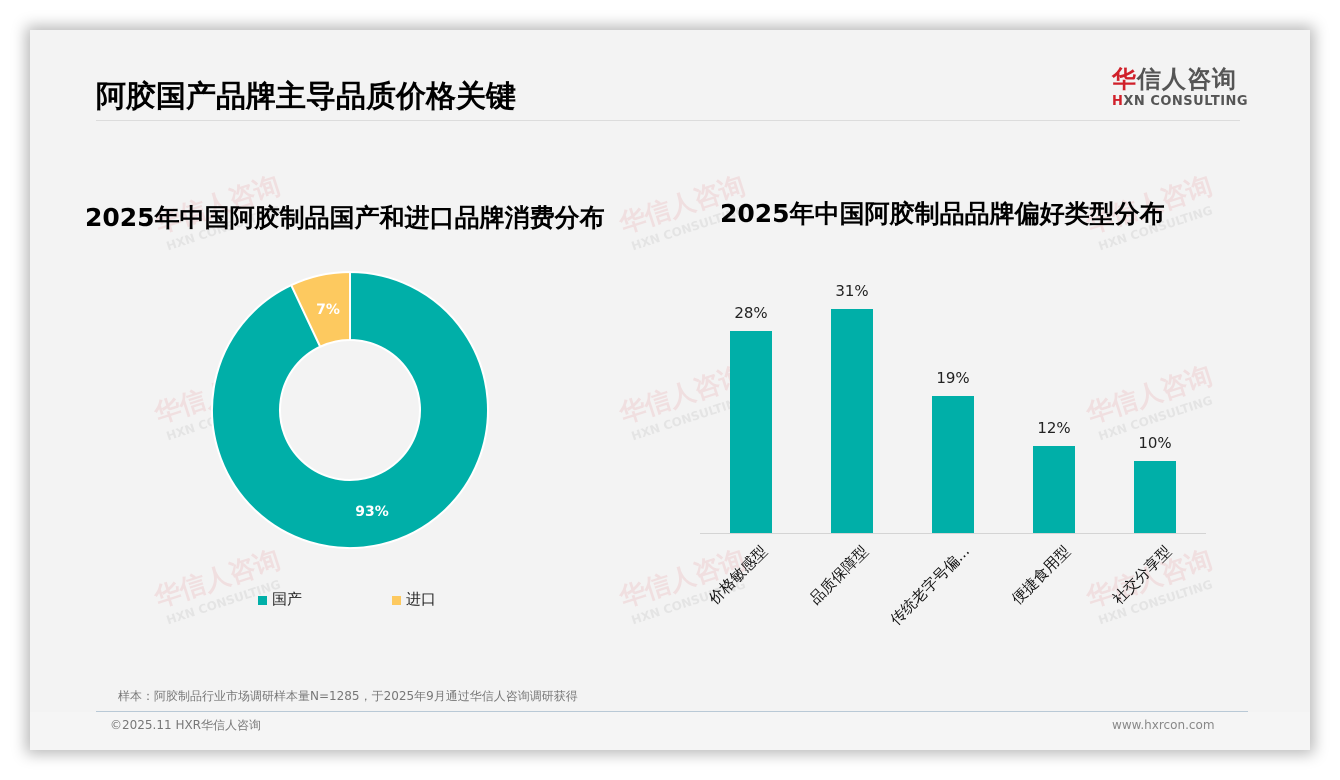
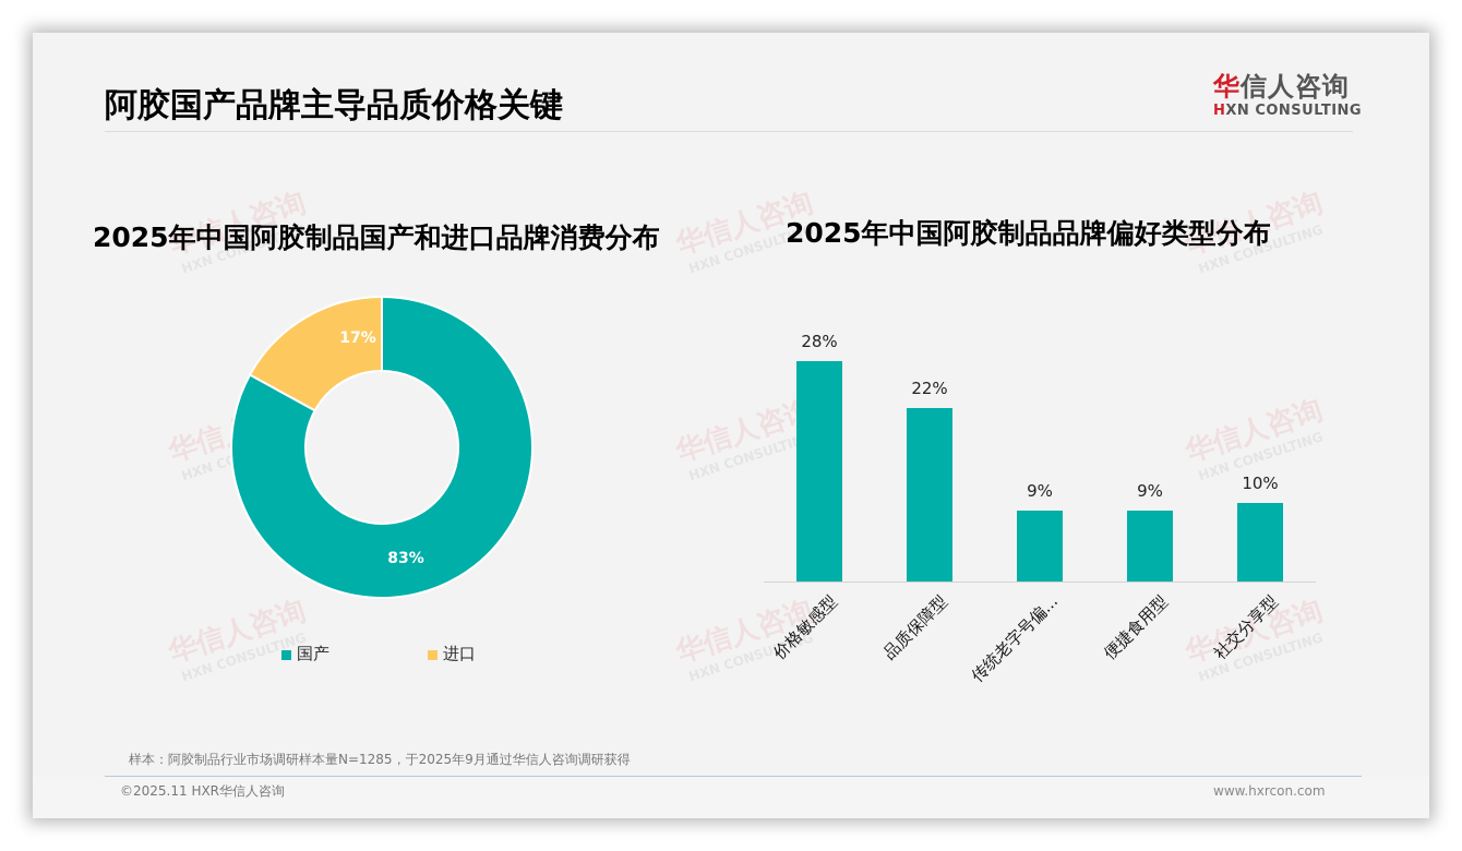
2025年中国阿胶制品国产和进口品牌消费分布/国产: 93% -> 83%
2025年中国阿胶制品国产和进口品牌消费分布/进口: 7% -> 17%
2025年中国阿胶制品品牌偏好类型分布/品质保障型: 31% -> 22%
2025年中国阿胶制品品牌偏好类型分布/传统老字号偏...: 19% -> 9%
2025年中国阿胶制品品牌偏好类型分布/便捷食用型: 12% -> 9%
